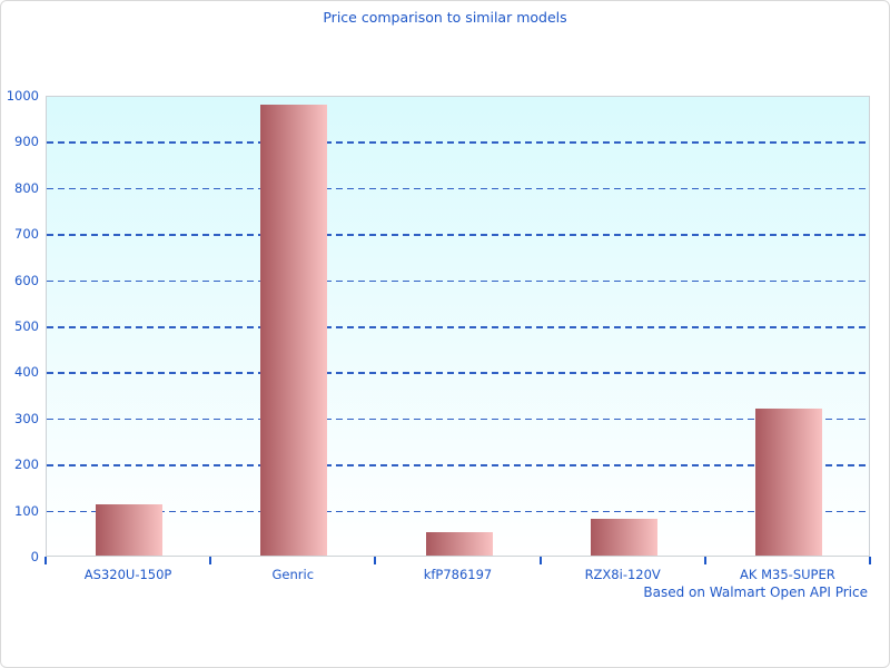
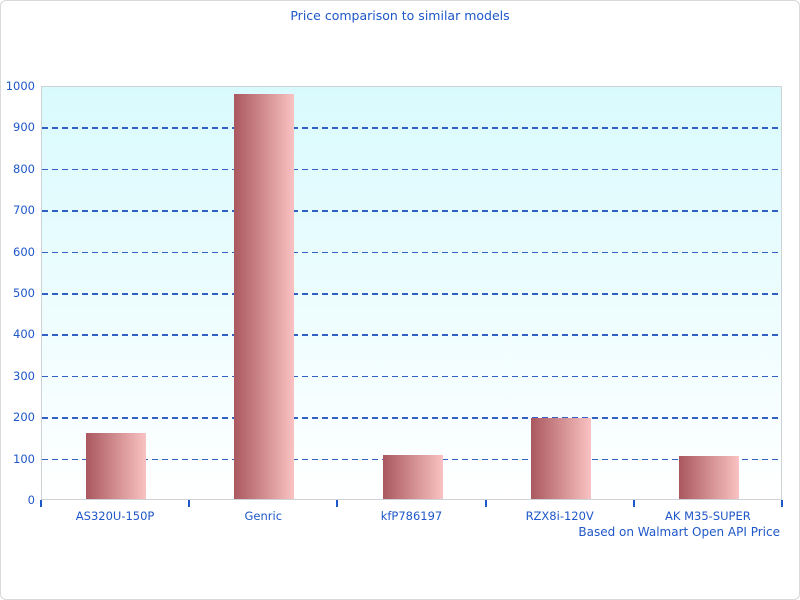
AS320U-150P: 110 -> 160
kfP786197: 50 -> 110
RZX8i-120V: 80 -> 200
AK M35-SUPER: 320 -> 100
